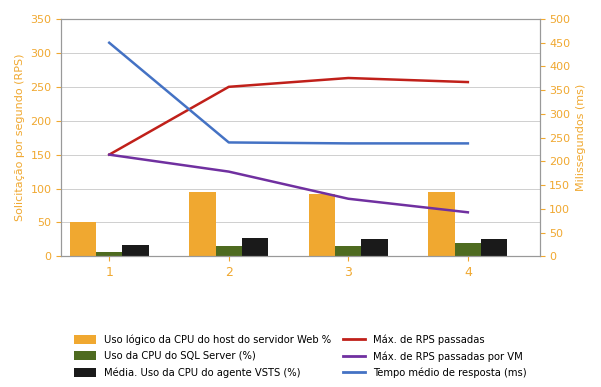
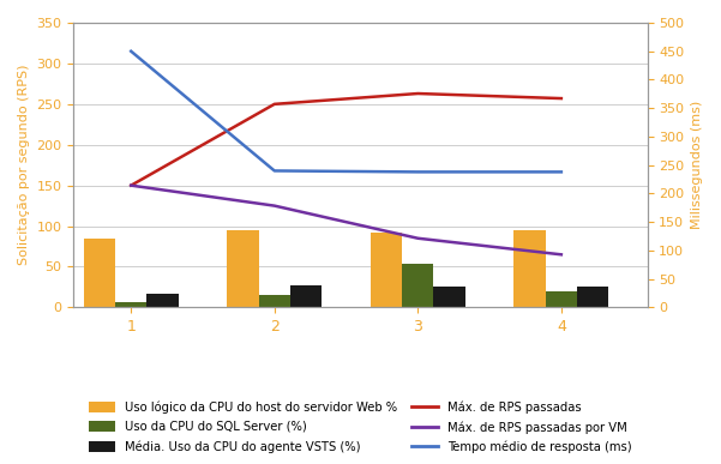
Uso lógico da CPU do host do servidor Web %/1: 50 -> 84
Uso da CPU do SQL Server (%)/3: 15 -> 54
